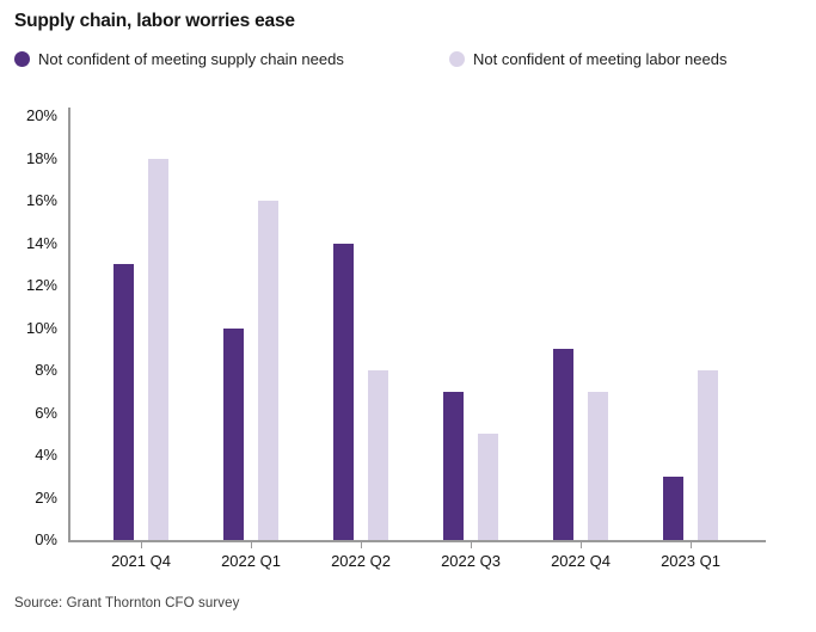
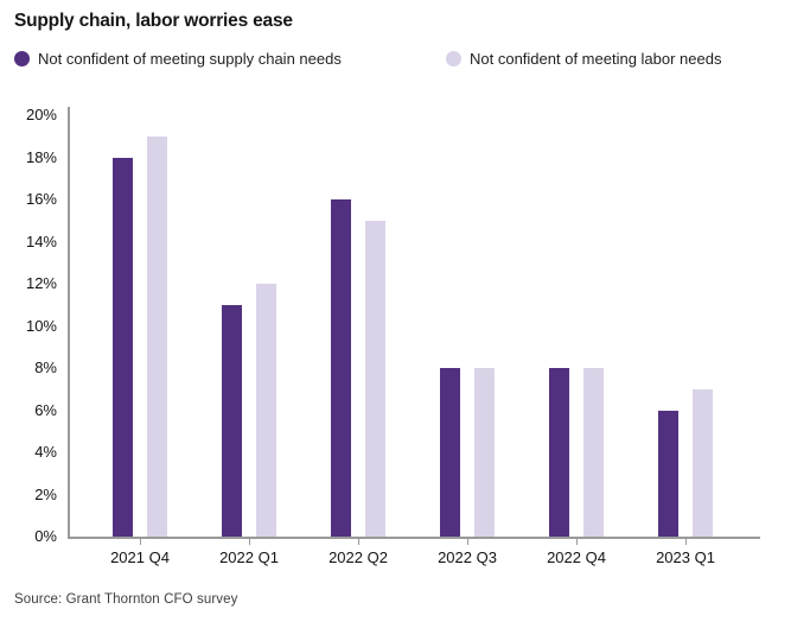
Not confident of meeting supply chain needs/2021 Q4: 13% -> 18%
Not confident of meeting labor needs/2021 Q4: 18% -> 19%
Not confident of meeting supply chain needs/2022 Q1: 10% -> 11%
Not confident of meeting labor needs/2022 Q1: 16% -> 12%
Not confident of meeting supply chain needs/2022 Q2: 14% -> 16%
Not confident of meeting labor needs/2022 Q2: 8% -> 15%
Not confident of meeting supply chain needs/2022 Q3: 7% -> 8%
Not confident of meeting labor needs/2022 Q3: 5% -> 8%
Not confident of meeting supply chain needs/2022 Q4: 9% -> 8%
Not confident of meeting labor needs/2022 Q4: 7% -> 8%
Not confident of meeting supply chain needs/2023 Q1: 3% -> 6%
Not confident of meeting labor needs/2023 Q1: 8% -> 7%
